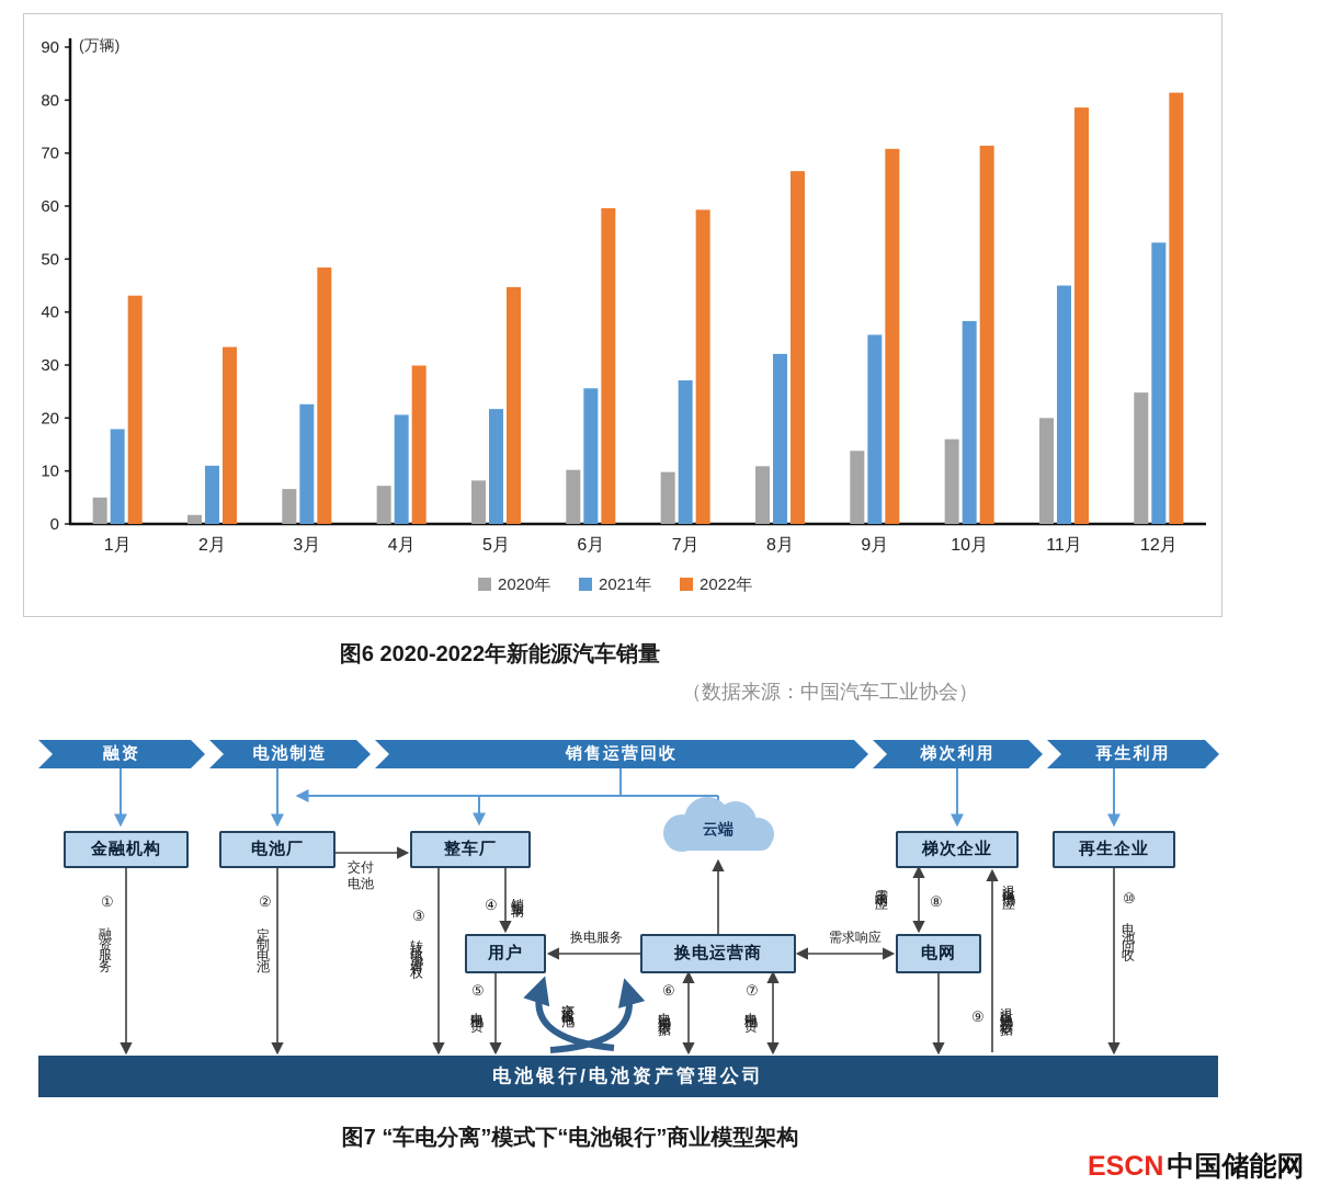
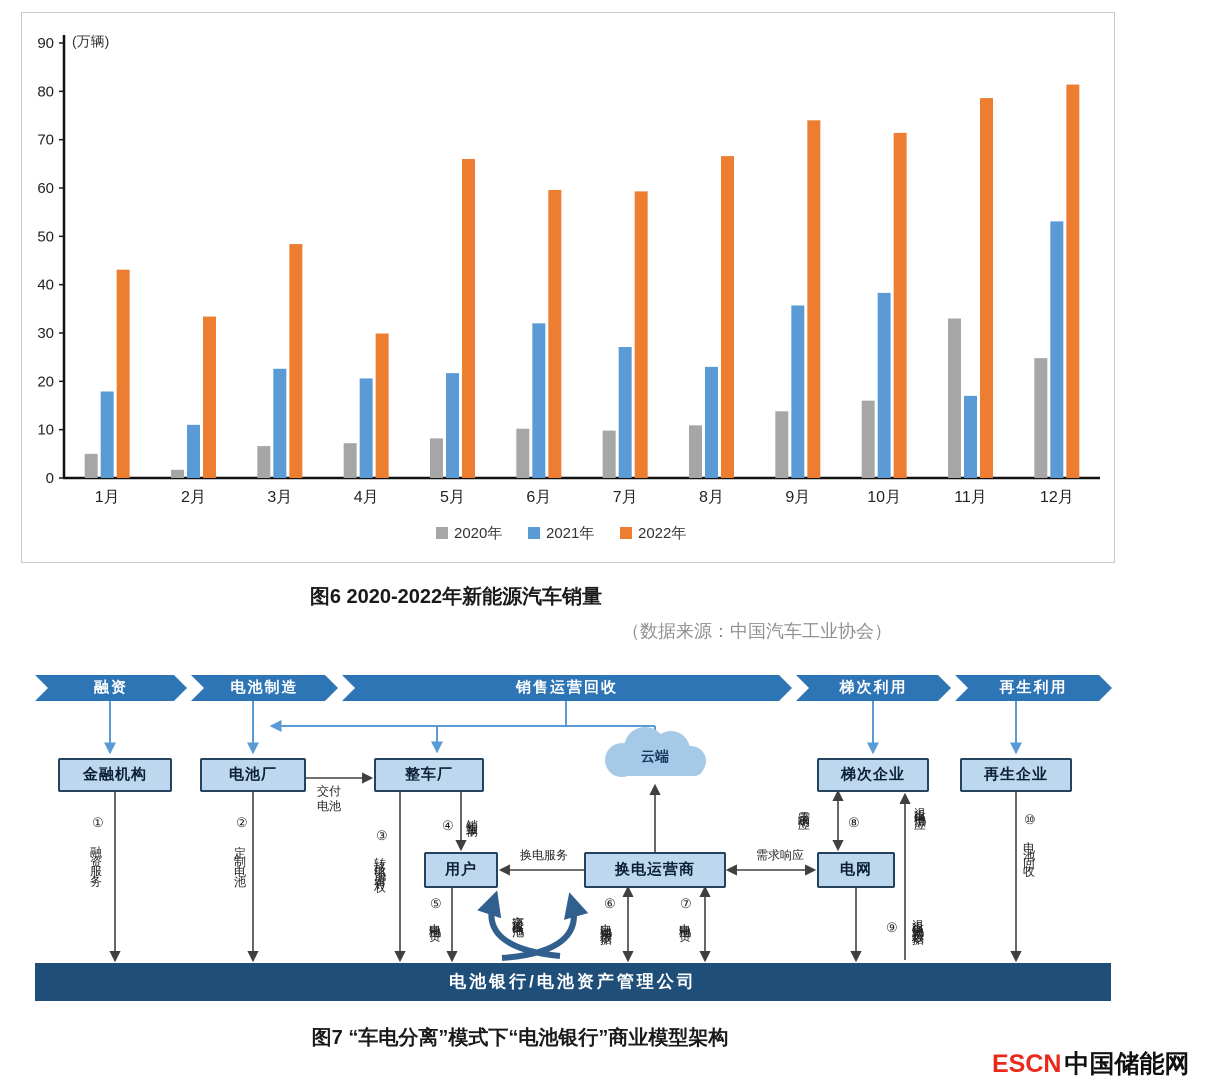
2022年/5月: 45 -> 66
2021年/6月: 26 -> 32
2021年/8月: 32 -> 23
2022年/9月: 71 -> 74
2020年/11月: 20 -> 33
2021年/11月: 45 -> 17
